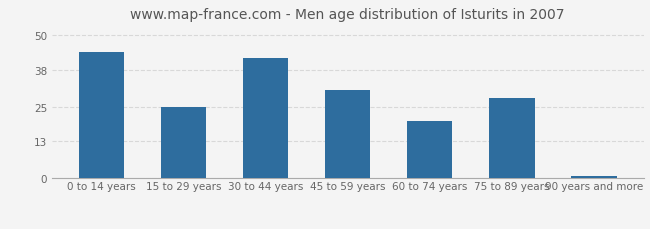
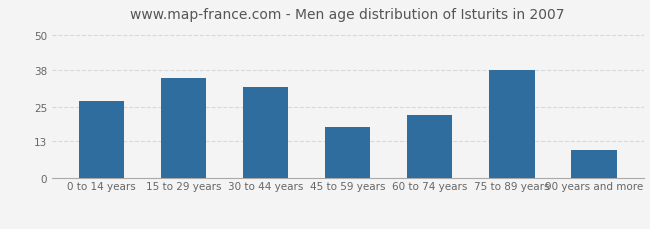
0 to 14 years: 44 -> 27
15 to 29 years: 25 -> 35
30 to 44 years: 42 -> 32
45 to 59 years: 31 -> 18
60 to 74 years: 20 -> 22
75 to 89 years: 28 -> 38
90 years and more: 1 -> 10
